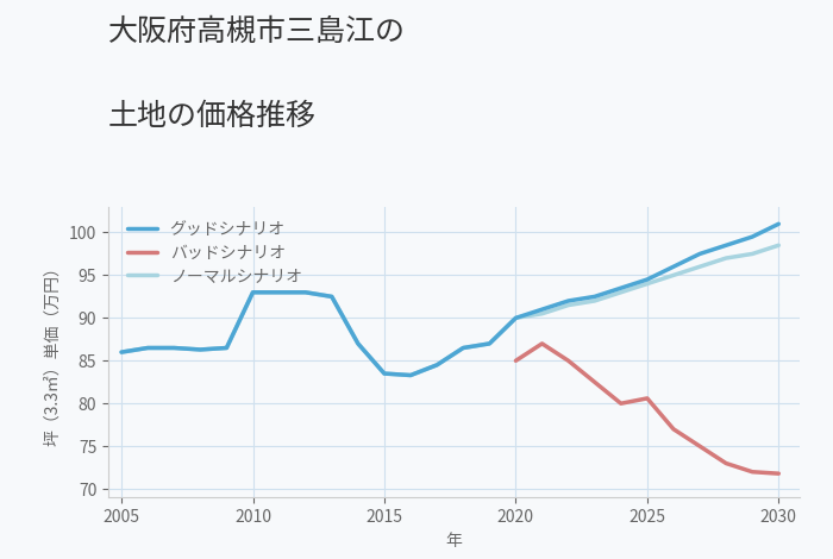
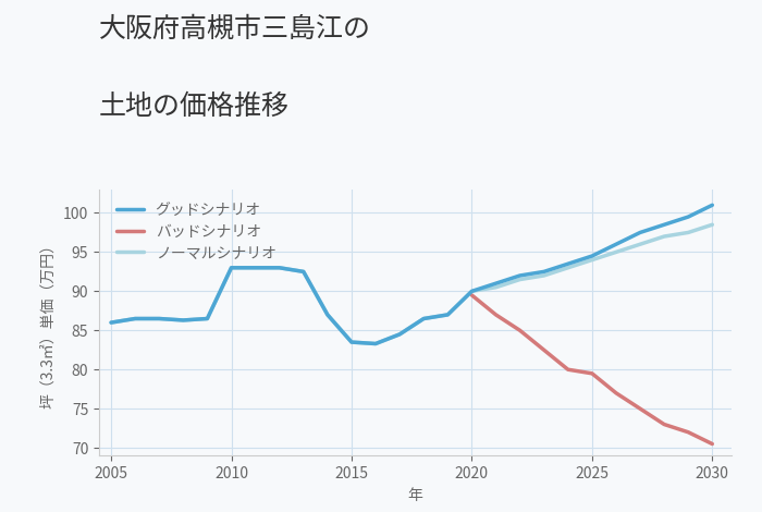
バッドシナリオ/2020: 85.0 -> 89.5
バッドシナリオ/2025: 80.6 -> 79.5
バッドシナリオ/2030: 71.8 -> 70.5
